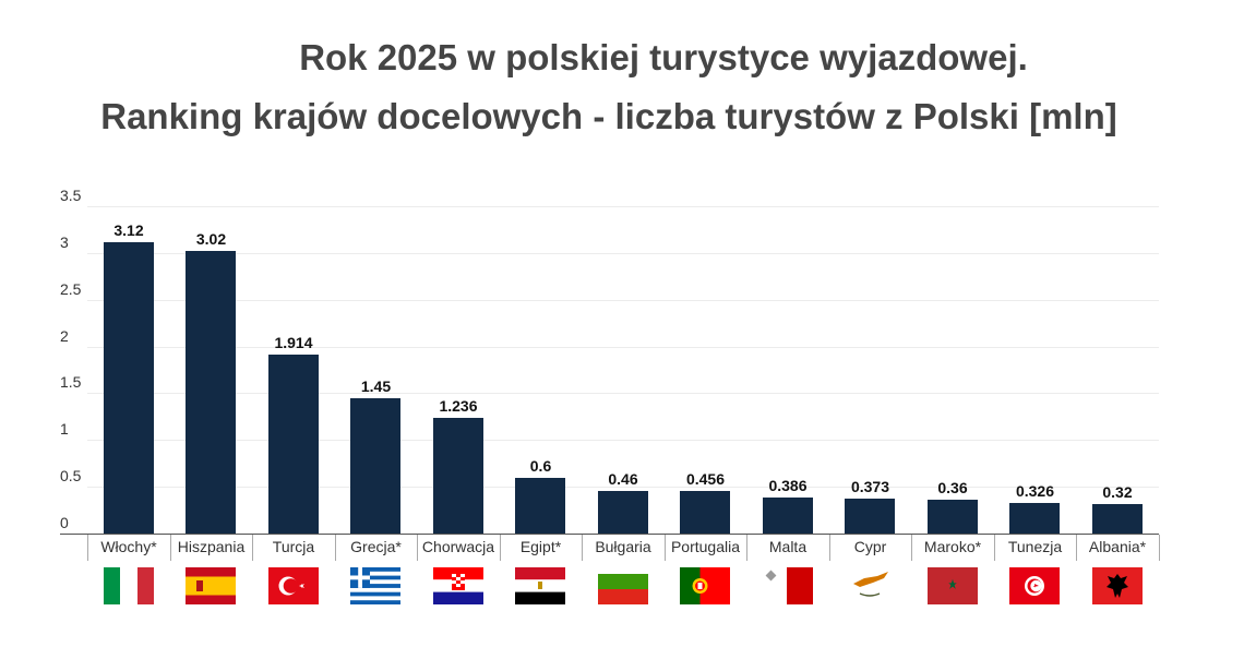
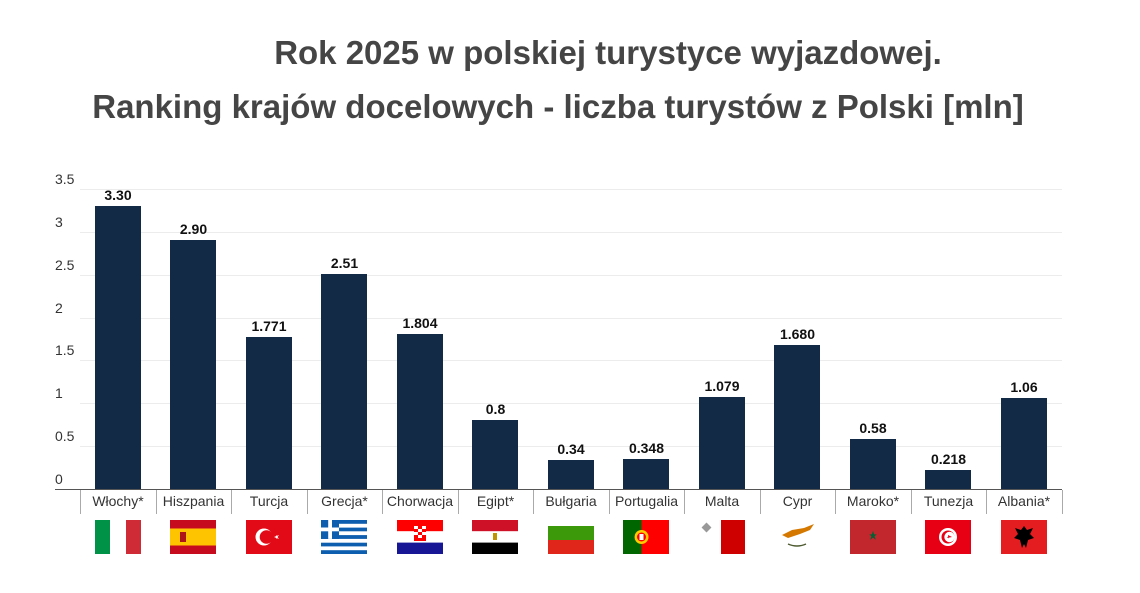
Włochy*: 3.12 -> 3.30
Hiszpania: 3.02 -> 2.90
Turcja: 1.914 -> 1.771
Grecja*: 1.45 -> 2.51
Chorwacja: 1.236 -> 1.804
Egipt*: 0.6 -> 0.8
Bułgaria: 0.46 -> 0.34
Portugalia: 0.456 -> 0.348
Malta: 0.386 -> 1.079
Cypr: 0.373 -> 1.680
Maroko*: 0.36 -> 0.58
Tunezja: 0.326 -> 0.218
Albania*: 0.32 -> 1.06
